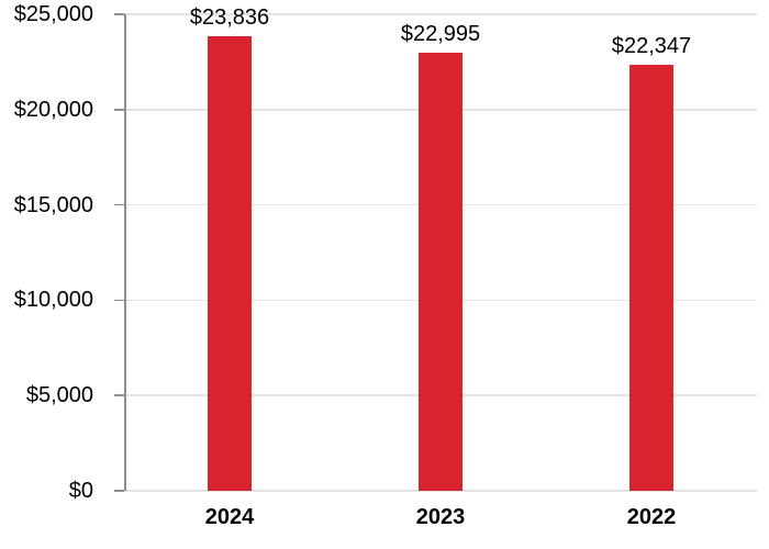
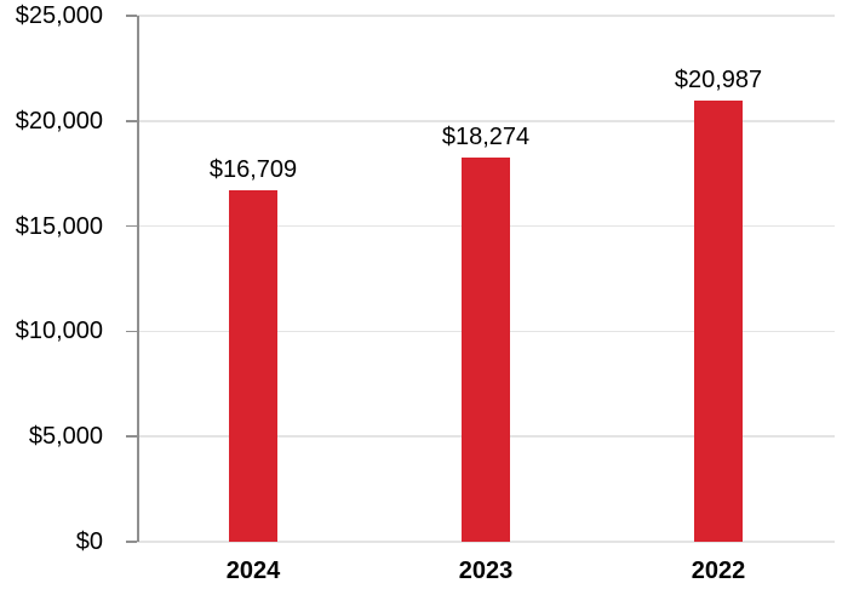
2024: $23,836 -> $16,709
2023: $22,995 -> $18,274
2022: $22,347 -> $20,987
